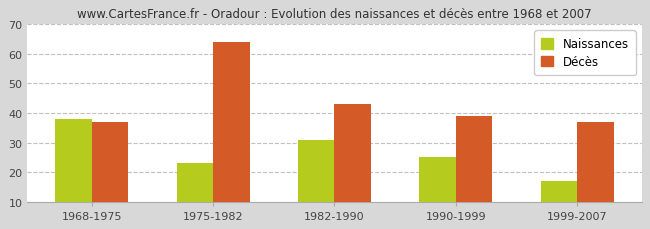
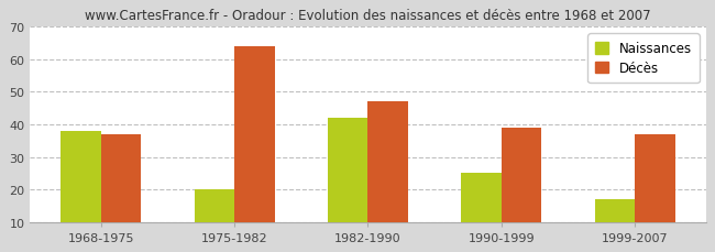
Naissances/1975-1982: 23 -> 20
Naissances/1982-1990: 31 -> 42
Décès/1982-1990: 43 -> 47
